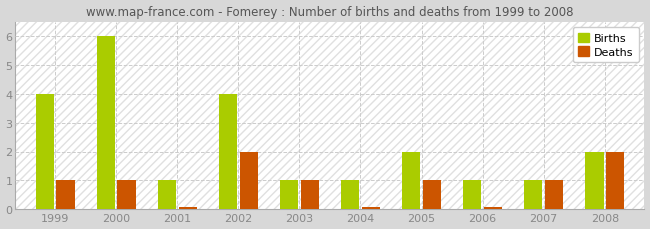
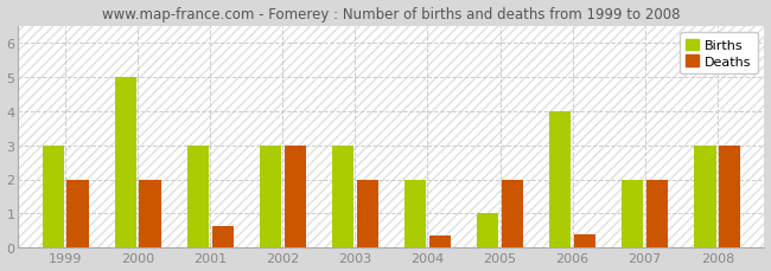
Births/1999: 4 -> 3
Deaths/1999: 1.00 -> 2.00
Births/2000: 6 -> 5
Deaths/2000: 1.00 -> 2.00
Births/2001: 1 -> 3
Deaths/2001: 0.07 -> 0.65
Births/2002: 4 -> 3
Deaths/2002: 2.00 -> 3.00
Births/2003: 1 -> 3
Deaths/2003: 1.00 -> 2.00
Births/2004: 1 -> 2
Deaths/2004: 0.07 -> 0.35
Births/2005: 2 -> 1
Deaths/2005: 1.00 -> 2.00
Births/2006: 1 -> 4
Deaths/2006: 0.07 -> 0.40
Births/2007: 1 -> 2
Deaths/2007: 1.00 -> 2.00
Births/2008: 2 -> 3
Deaths/2008: 2.00 -> 3.00
